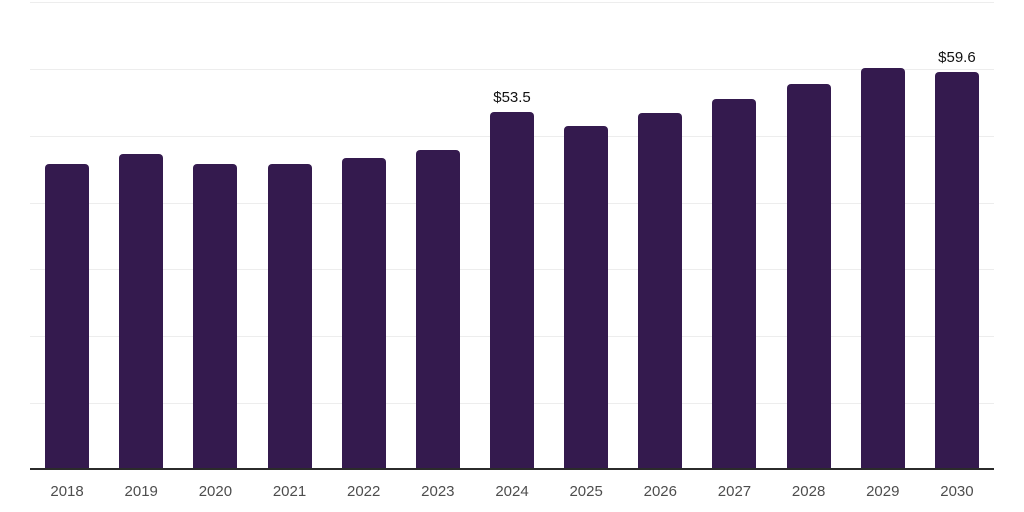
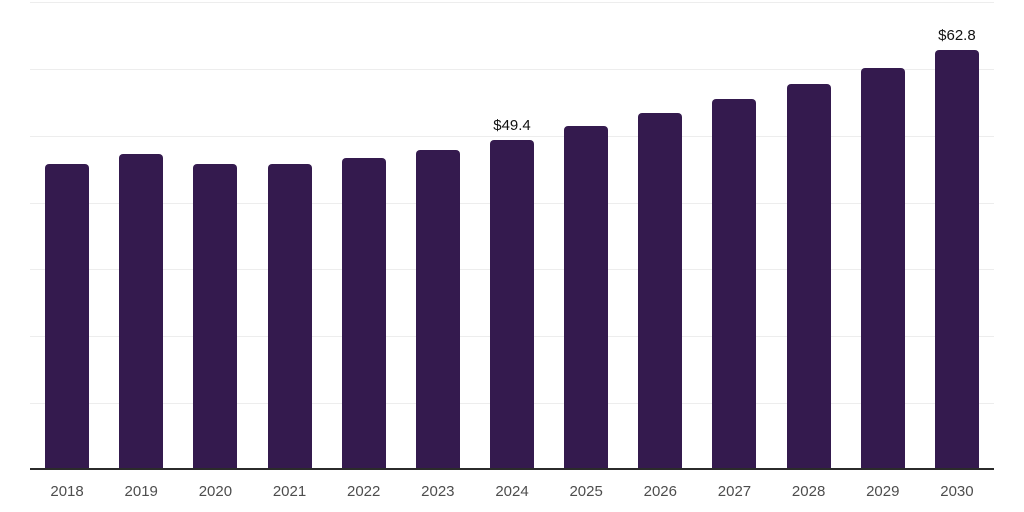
2024: $53.5 -> $49.4
2030: $59.6 -> $62.8
